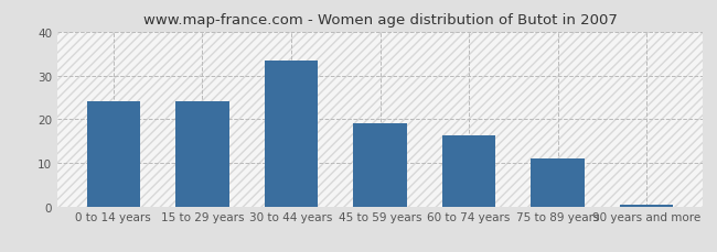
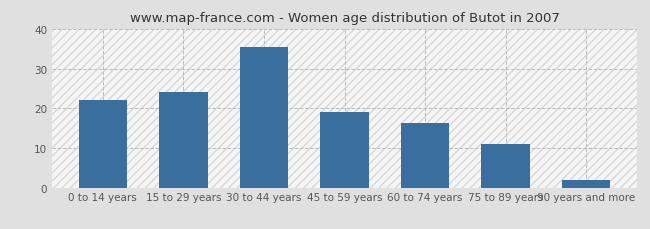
0 to 14 years: 24.0 -> 22.0
30 to 44 years: 33.5 -> 35.5
90 years and more: 0.5 -> 2.0
